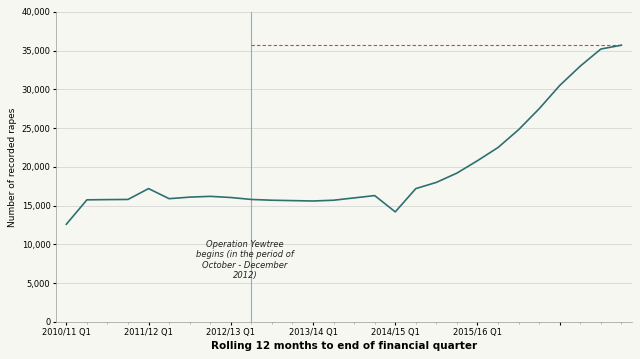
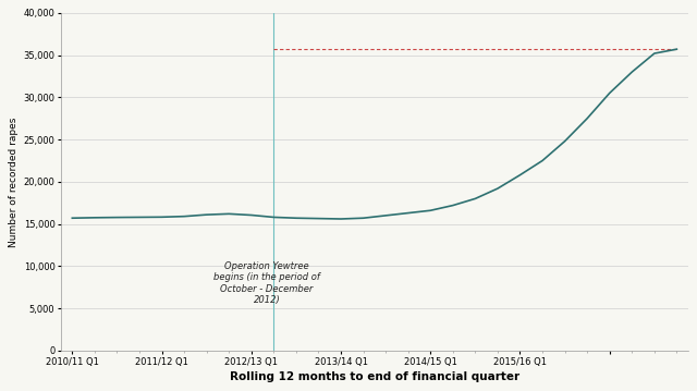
2010/11 Q1: 12,600 -> 15,700
2011/12 Q1: 17,200 -> 15,800
2014/15 Q1: 14,200 -> 16,600
